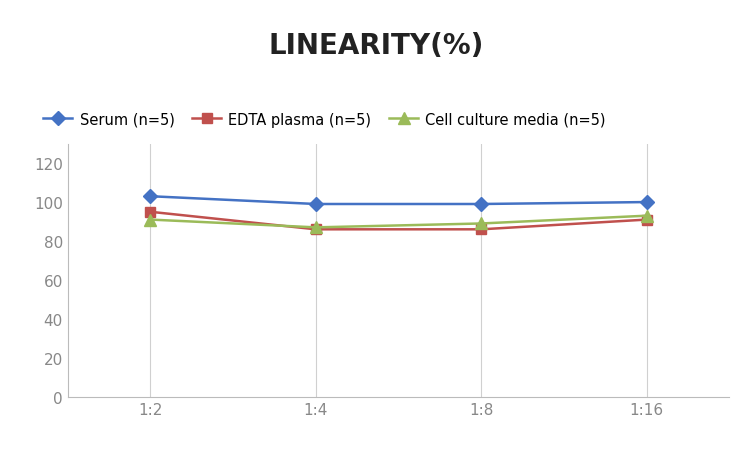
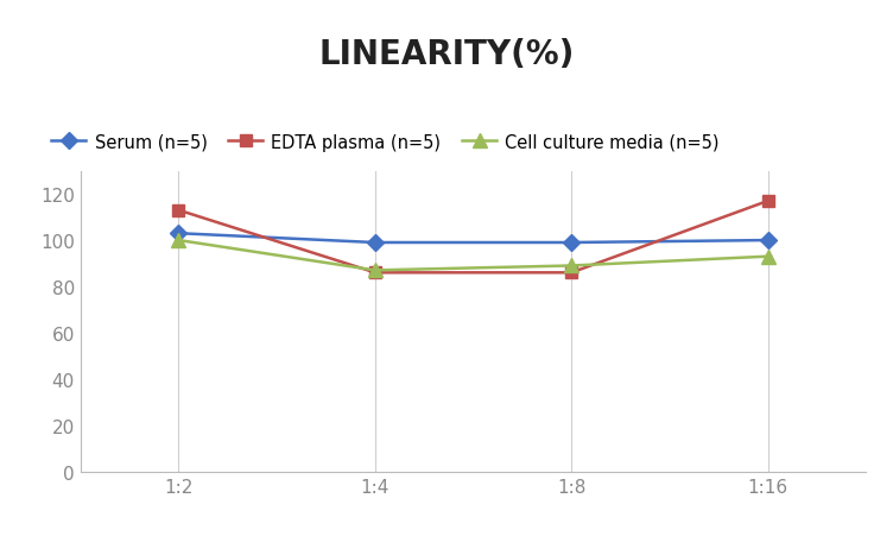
EDTA plasma (n=5)/1:2: 95 -> 113
Cell culture media (n=5)/1:2: 91 -> 100
EDTA plasma (n=5)/1:16: 91 -> 117
